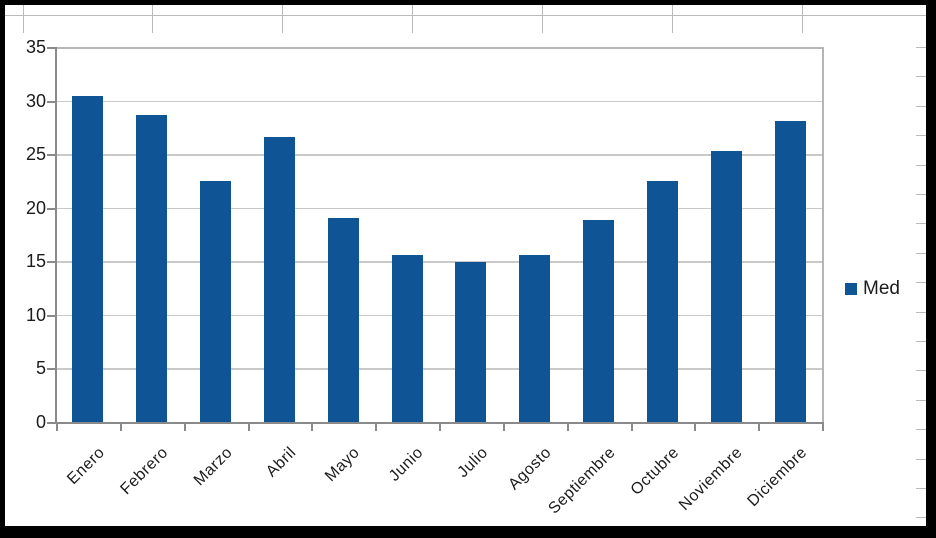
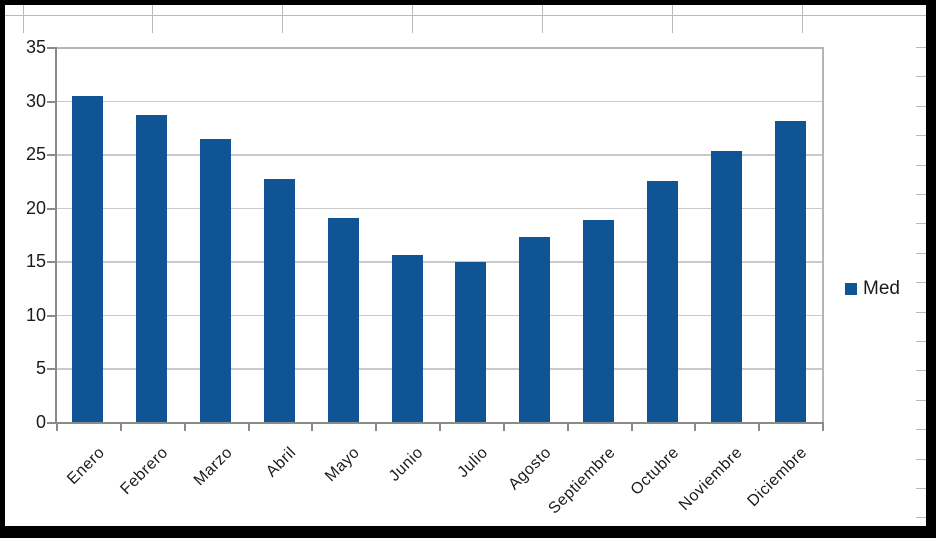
Marzo: 22.5 -> 26.4
Abril: 26.6 -> 22.7
Agosto: 15.6 -> 17.3
